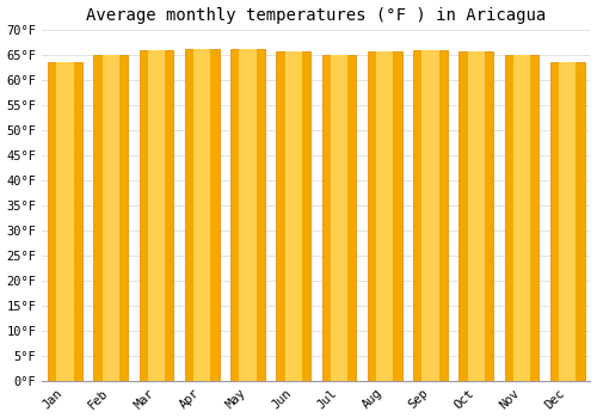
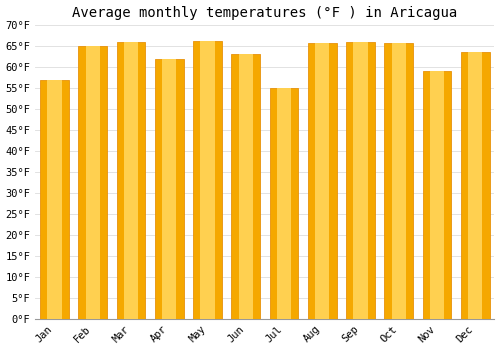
Jan: 63.5°F -> 57.0°F
Apr: 66.2°F -> 62.0°F
Jun: 65.7°F -> 63.0°F
Jul: 64.9°F -> 55.0°F
Nov: 65.0°F -> 59.0°F
